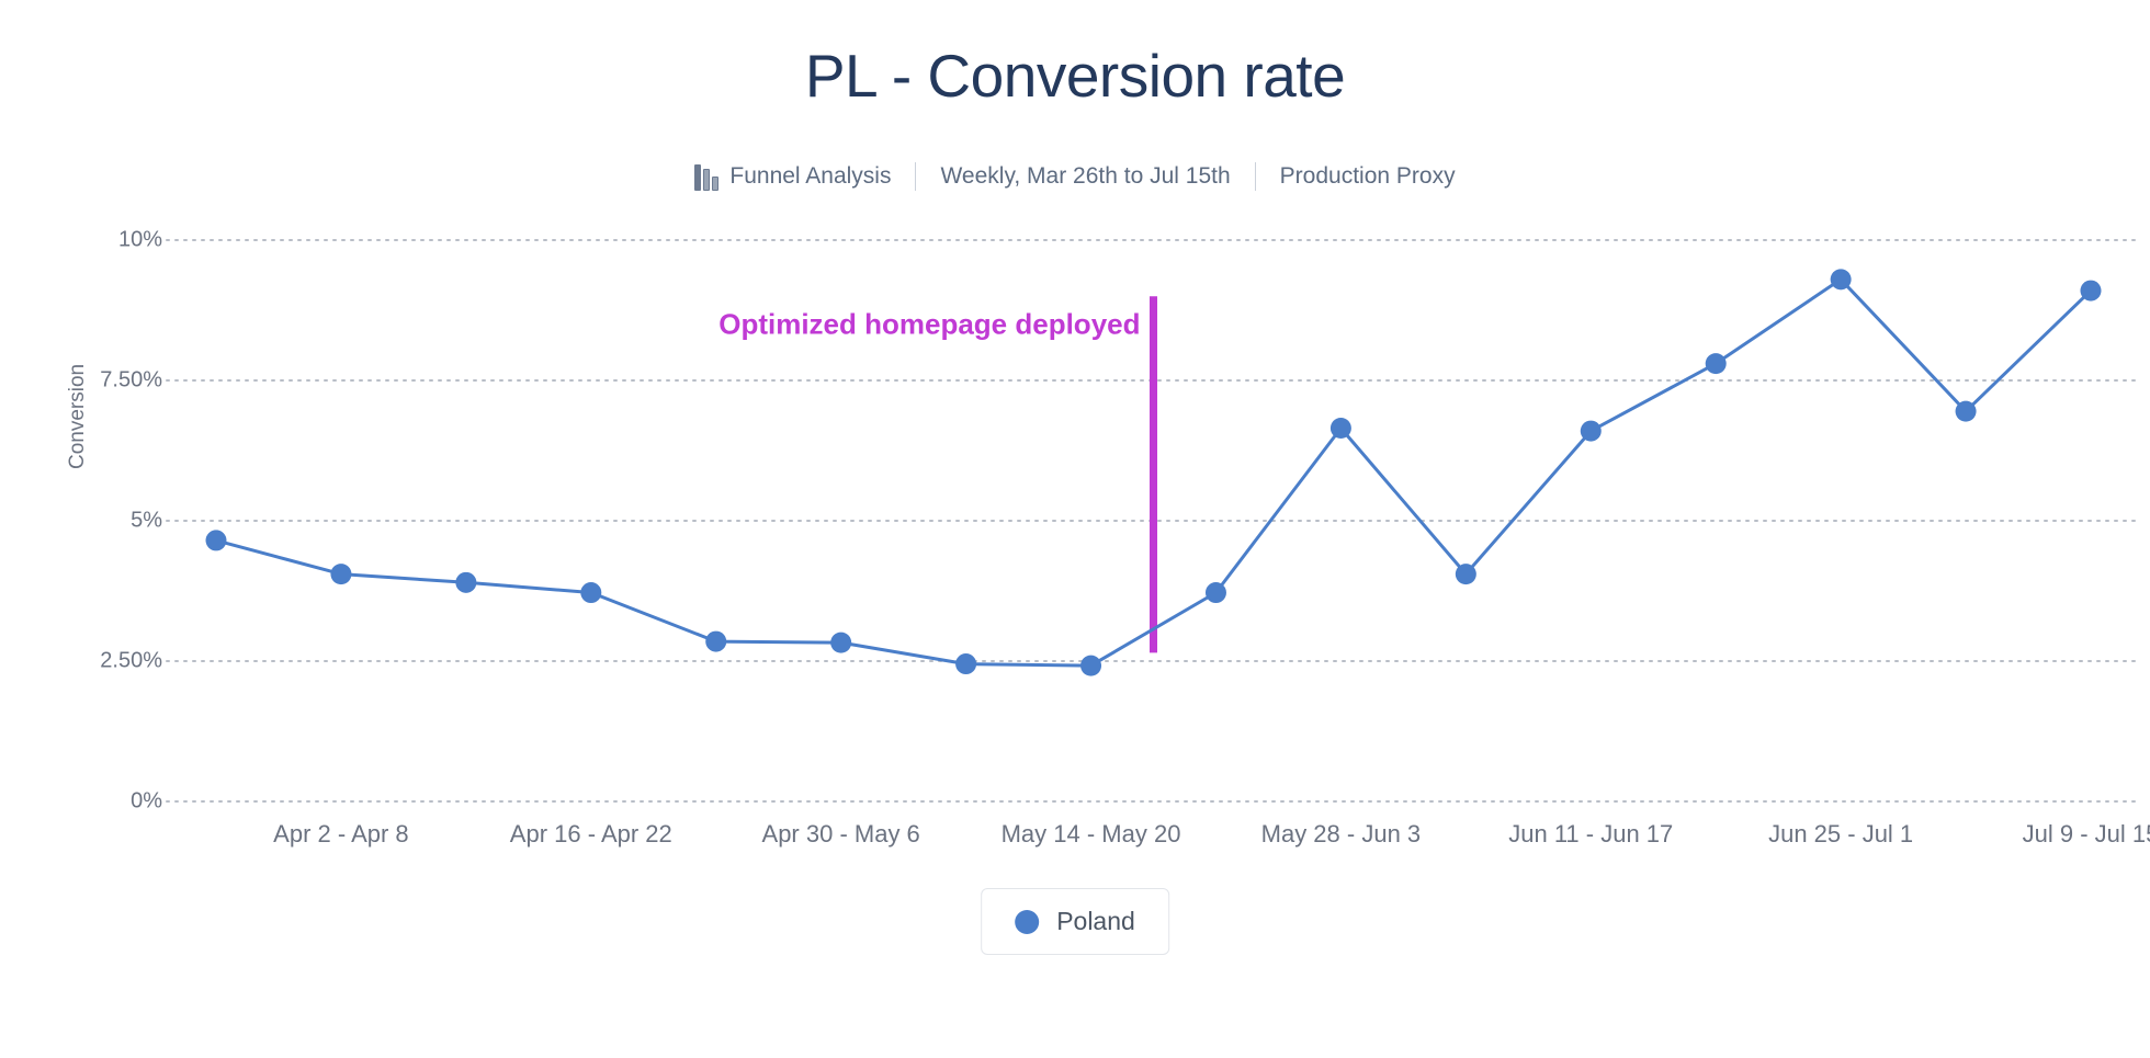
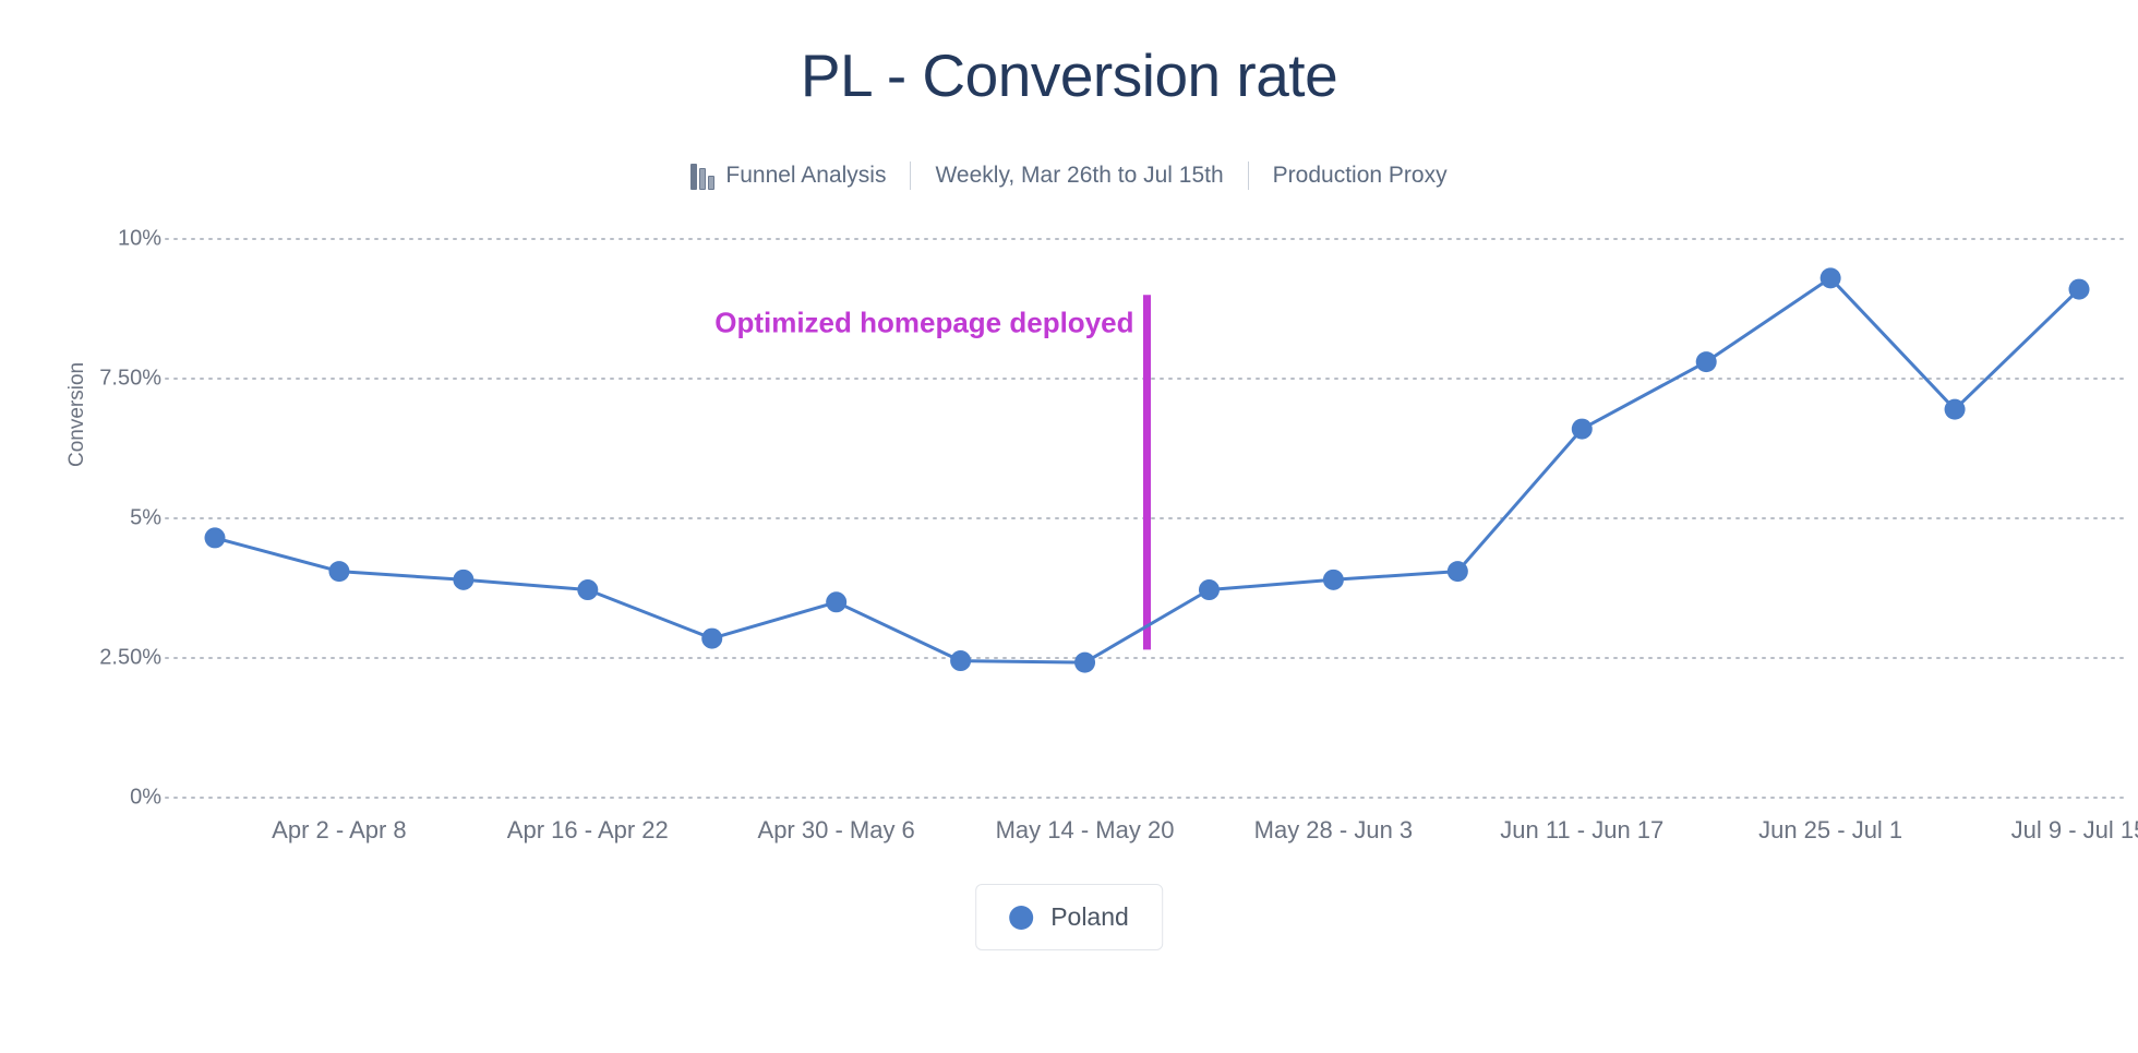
Apr 30 - May 6: 2.8% -> 3.5%
May 28 - Jun 3: 6.7% -> 3.9%
